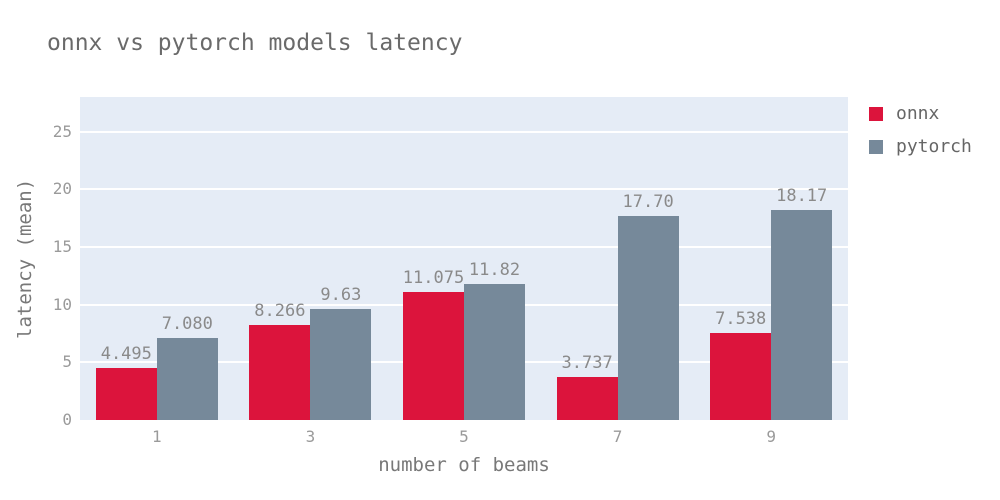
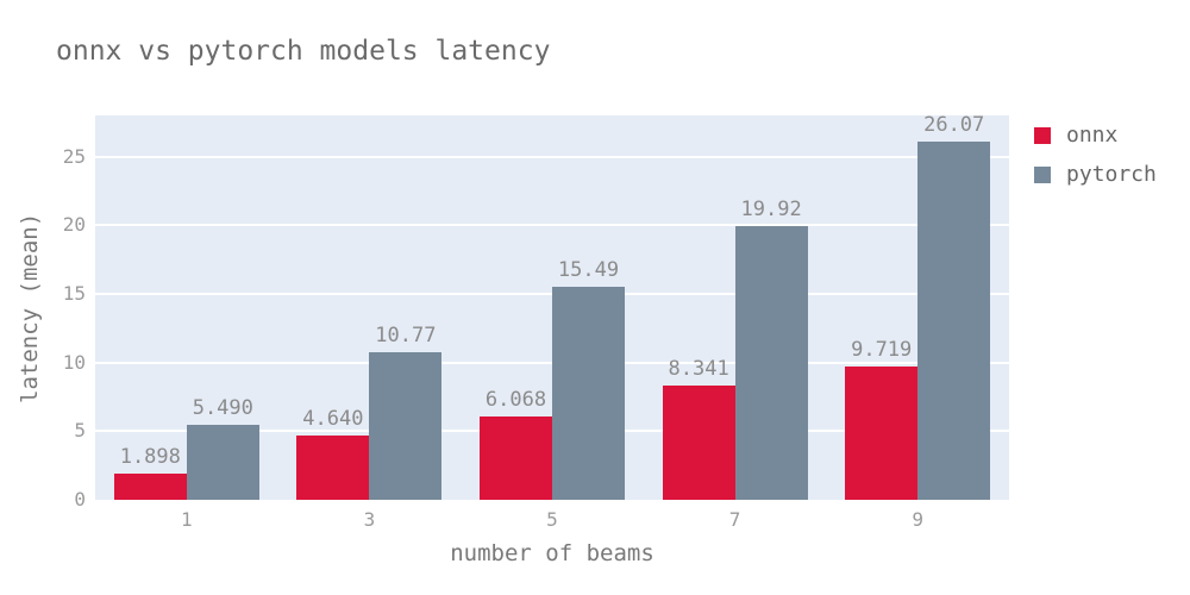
onnx/1: 4.495 -> 1.898
pytorch/1: 7.080 -> 5.490
onnx/3: 8.266 -> 4.640
pytorch/3: 9.63 -> 10.77
onnx/5: 11.075 -> 6.068
pytorch/5: 11.82 -> 15.49
onnx/7: 3.737 -> 8.341
pytorch/7: 17.70 -> 19.92
onnx/9: 7.538 -> 9.719
pytorch/9: 18.17 -> 26.07
